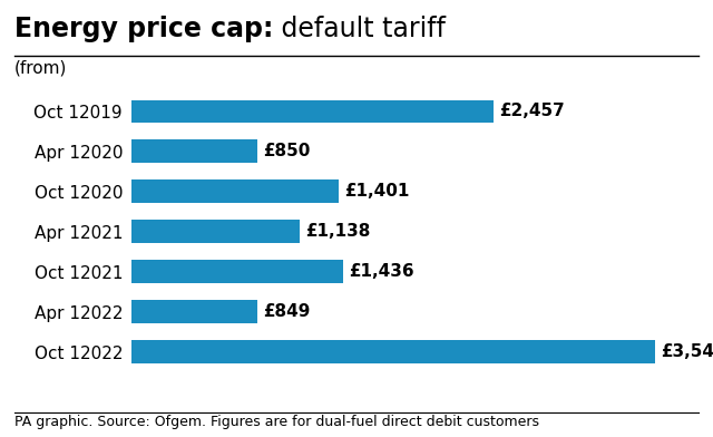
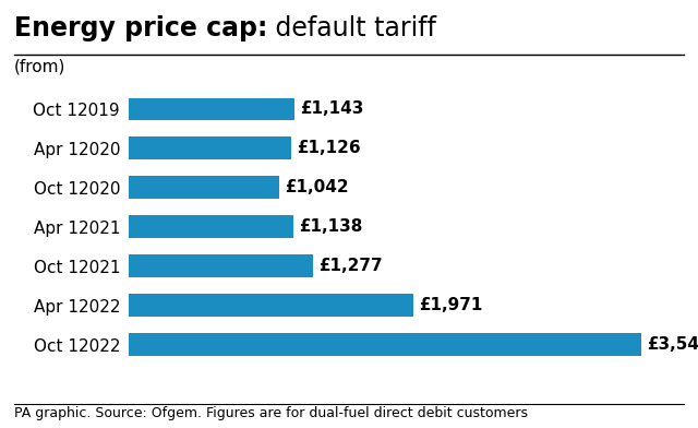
Oct 12019: £2,457 -> £1,143
Apr 12020: £850 -> £1,126
Oct 12020: £1,401 -> £1,042
Oct 12021: £1,436 -> £1,277
Apr 12022: £849 -> £1,971
